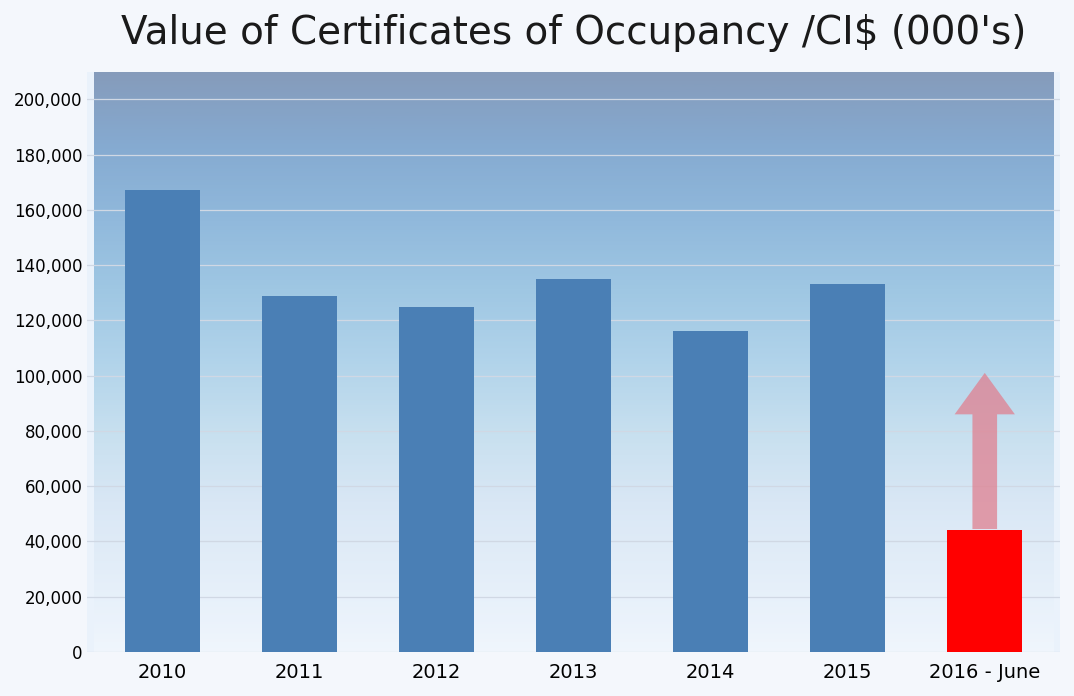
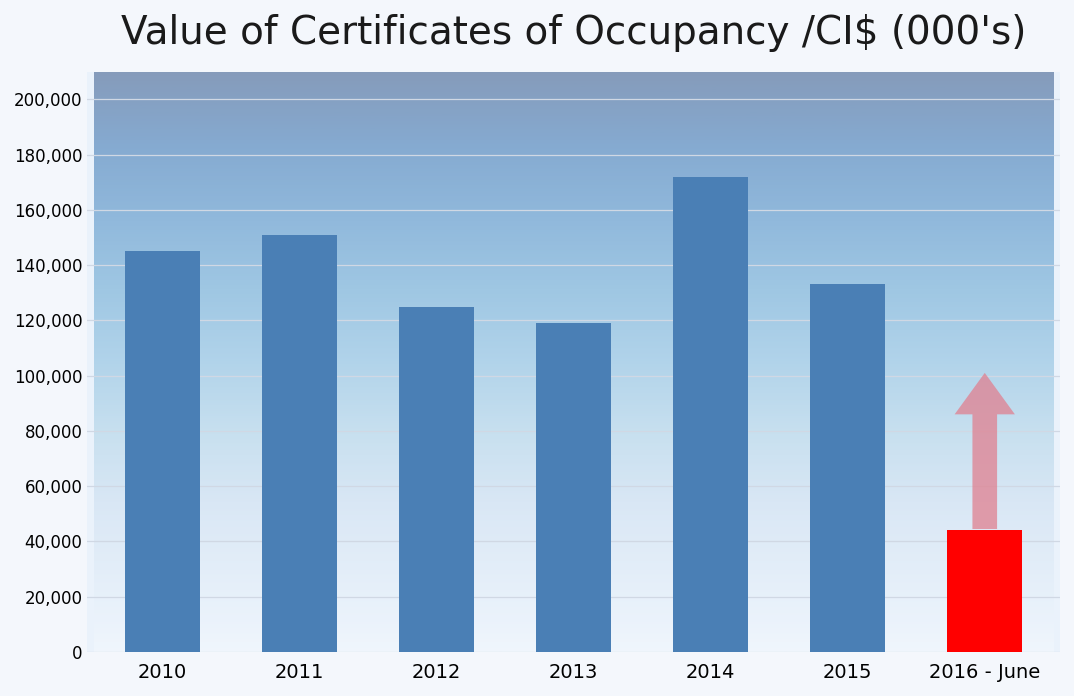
2010: 167,000 -> 145,000
2011: 129,000 -> 151,000
2013: 135,000 -> 119,000
2014: 116,000 -> 172,000
